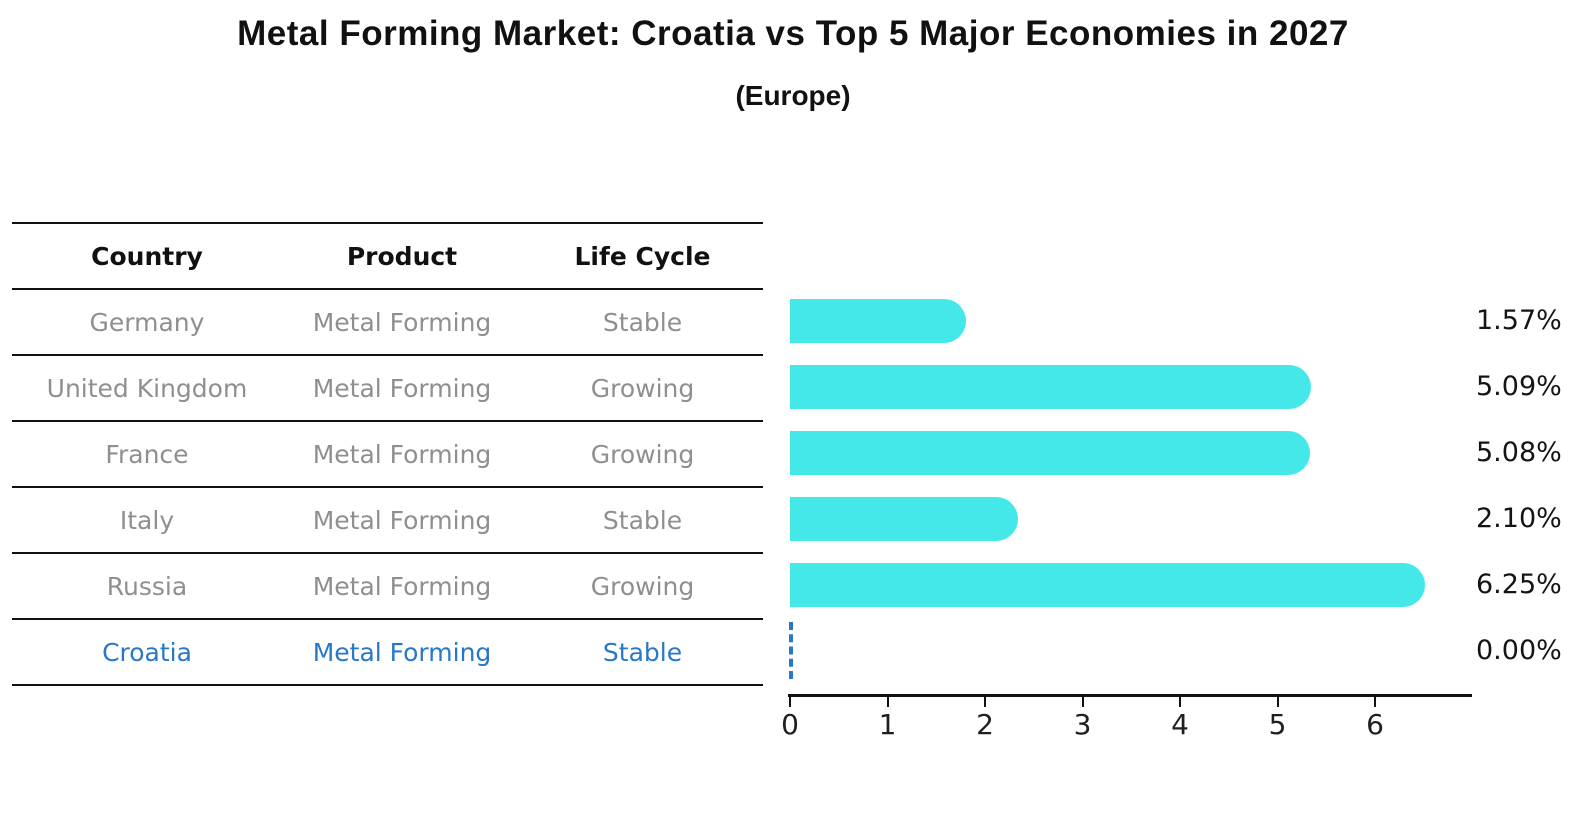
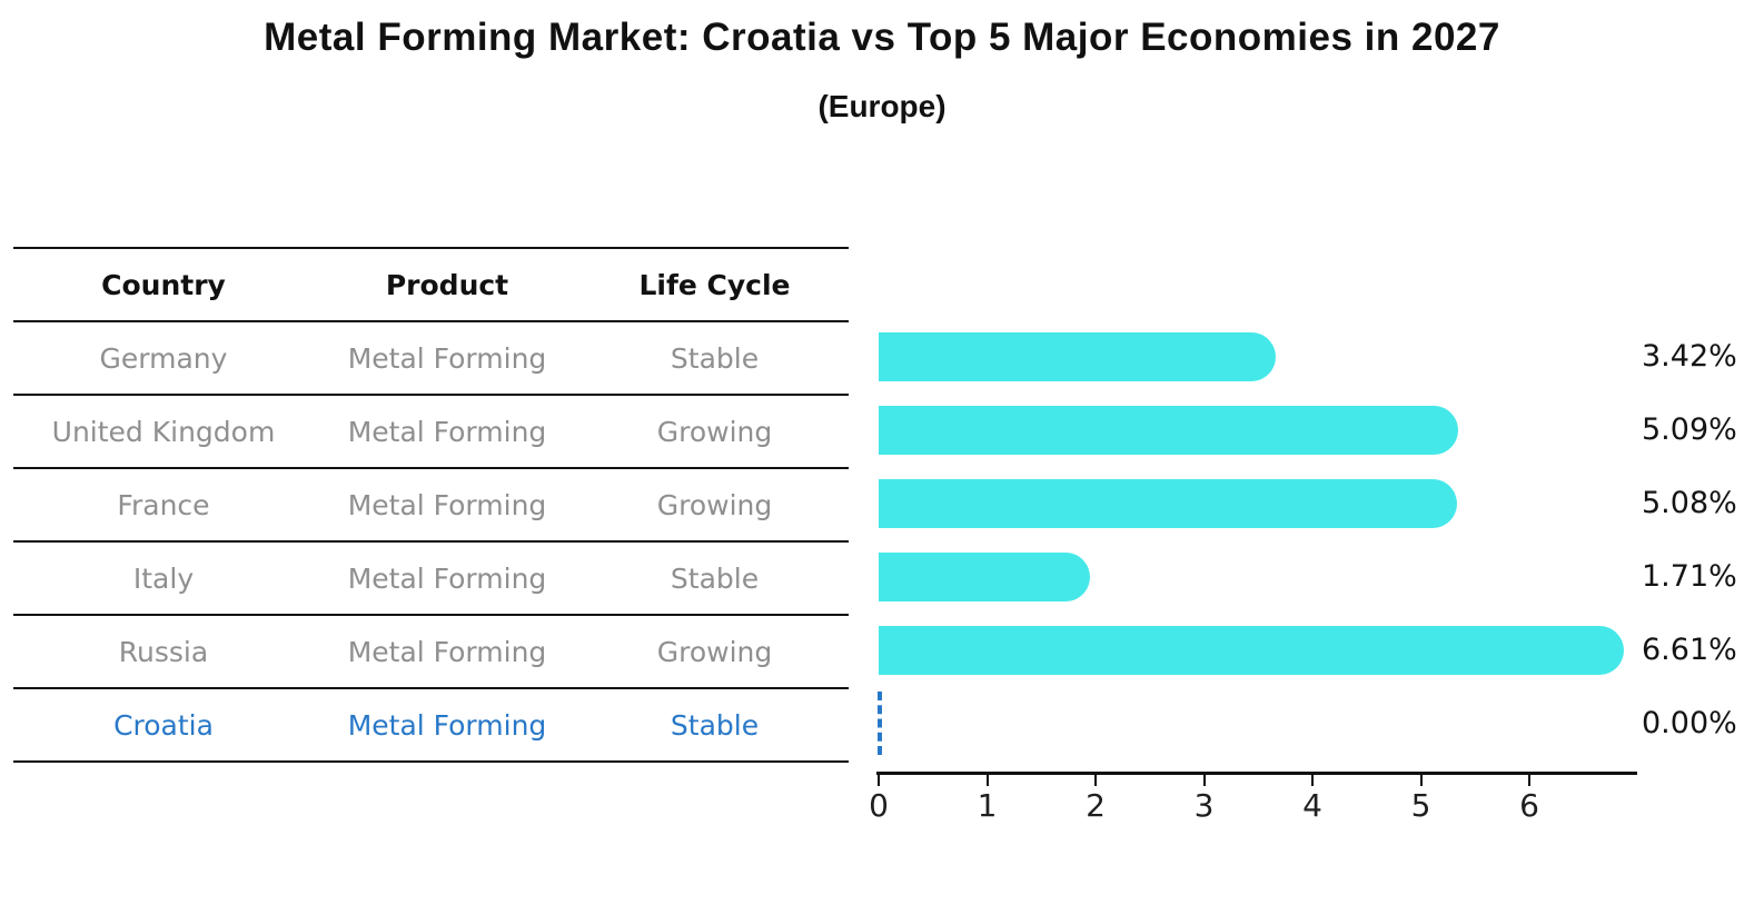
Germany: 1.57% -> 3.42%
Italy: 2.10% -> 1.71%
Russia: 6.25% -> 6.61%
